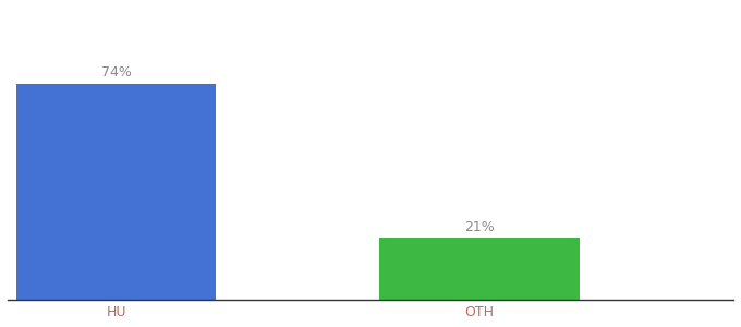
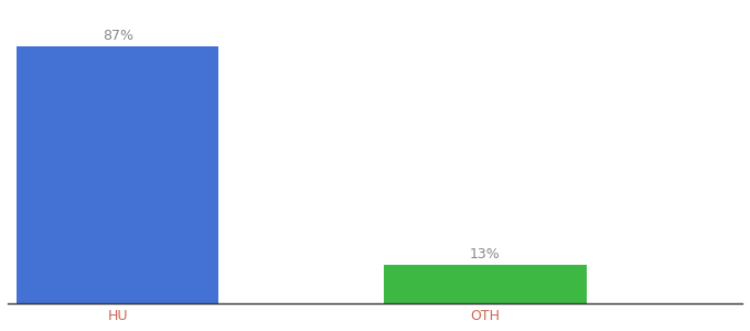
HU: 74% -> 87%
OTH: 21% -> 13%
